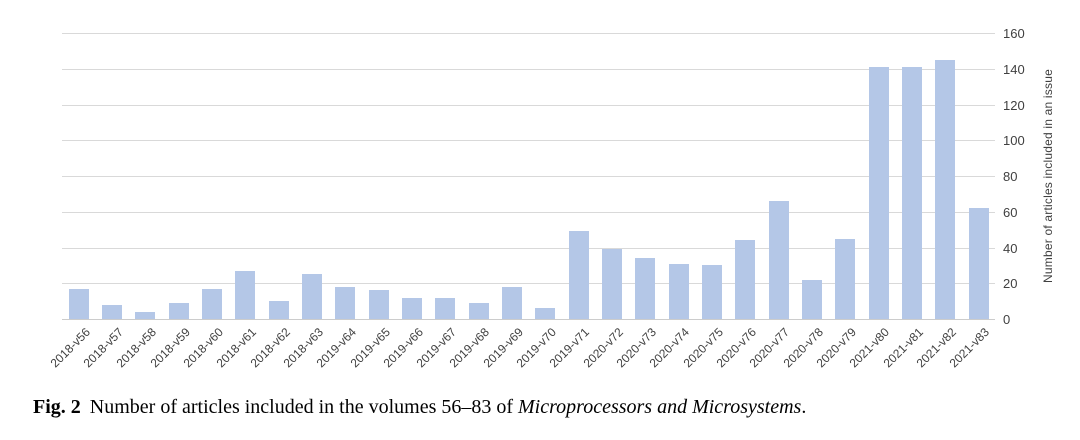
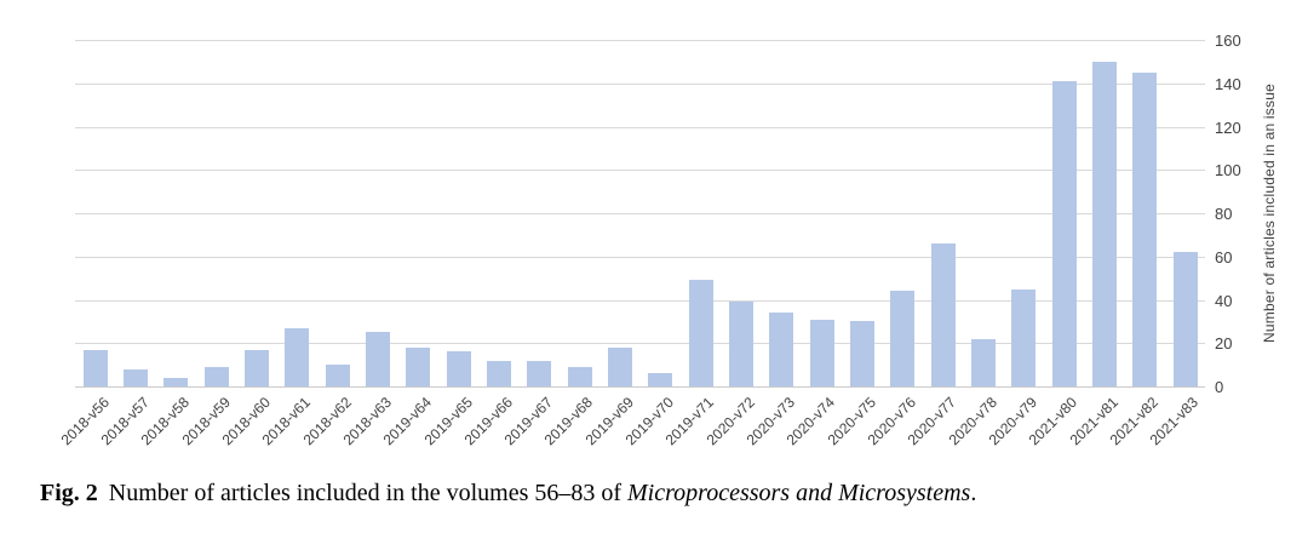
2021-v81: 141 -> 150
